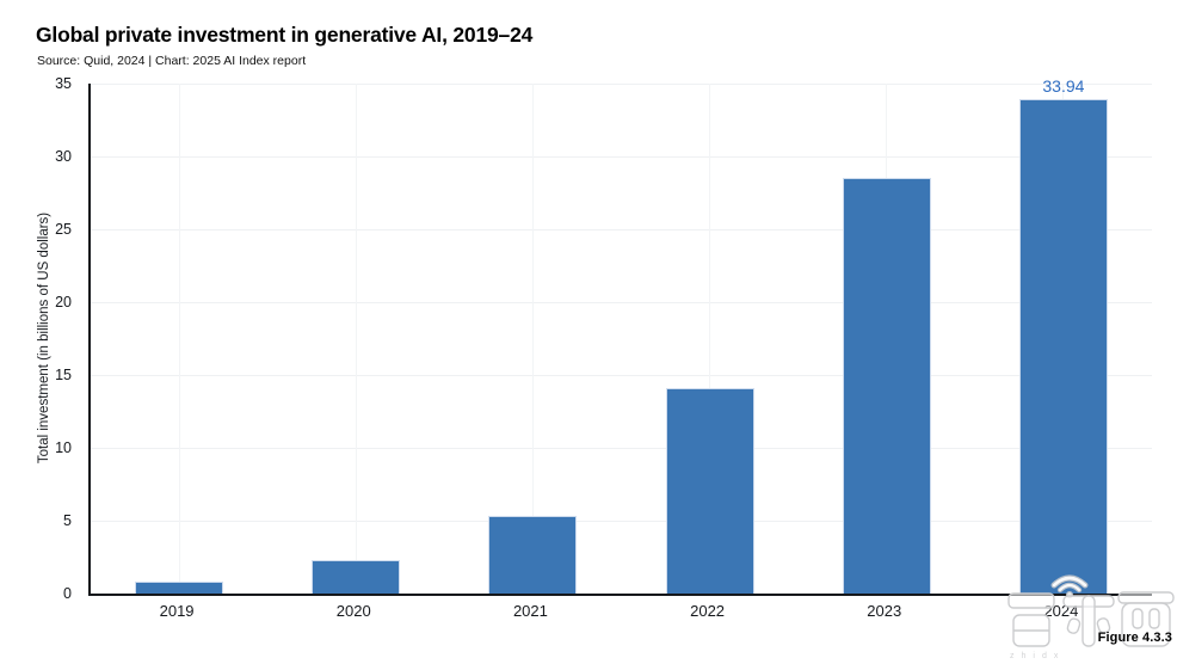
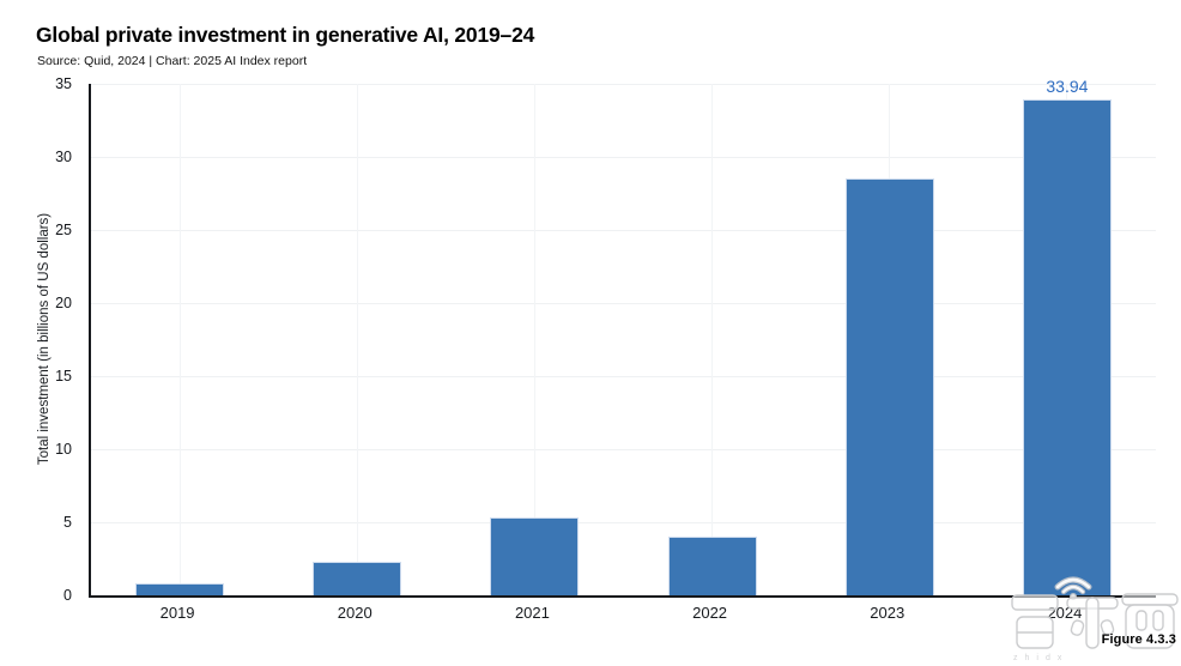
2022: 14.1 -> 4.0
